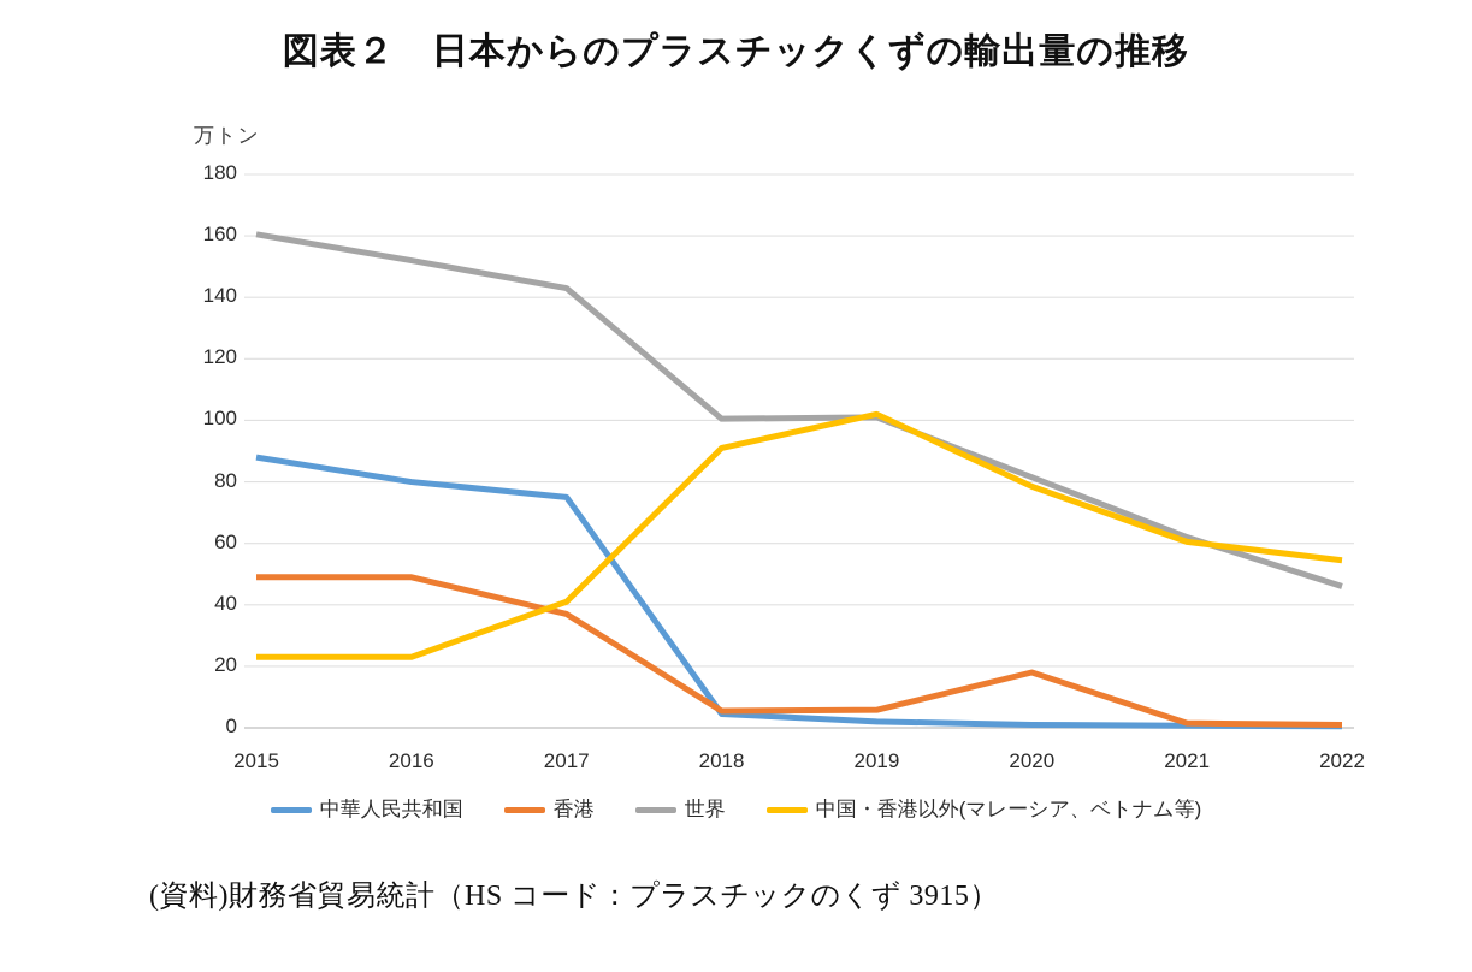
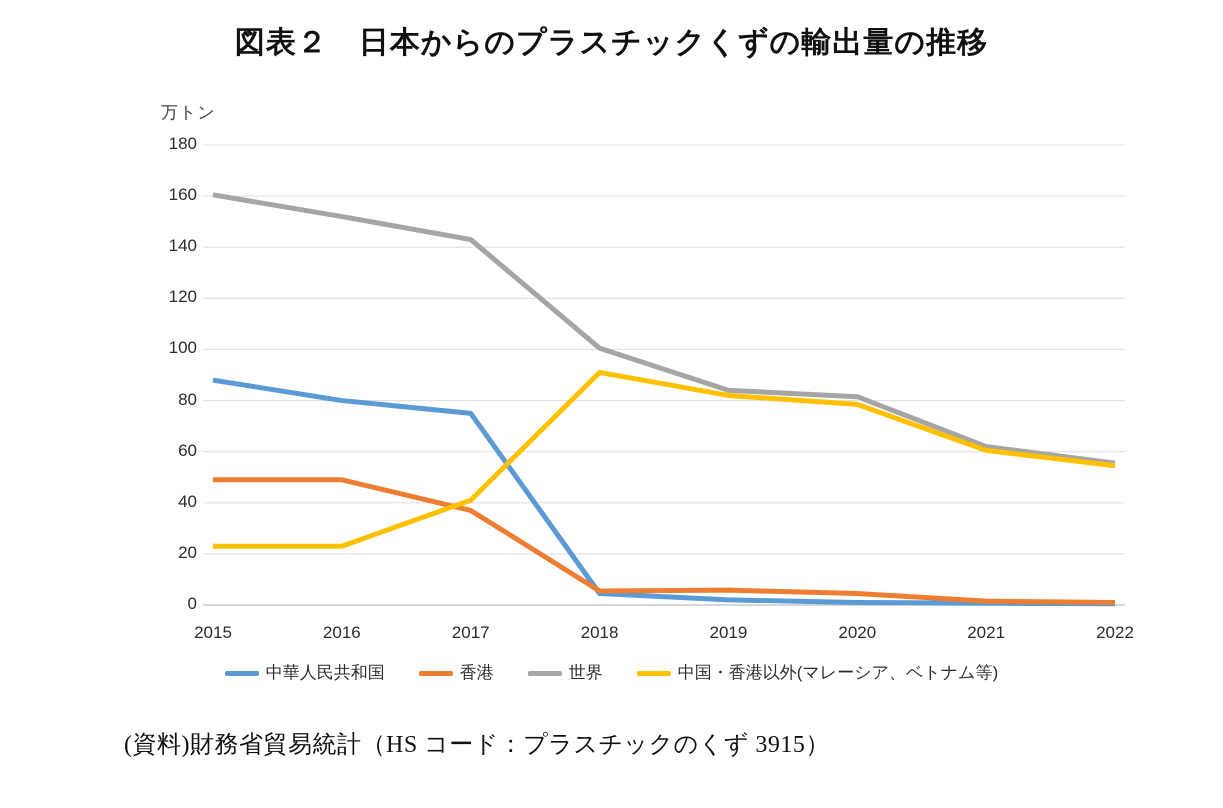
世界/2019: 101 -> 84
中国・香港以外(マレーシア、ベトナム等)/2019: 102 -> 82
香港/2020: 18 -> 4
世界/2022: 46 -> 56
